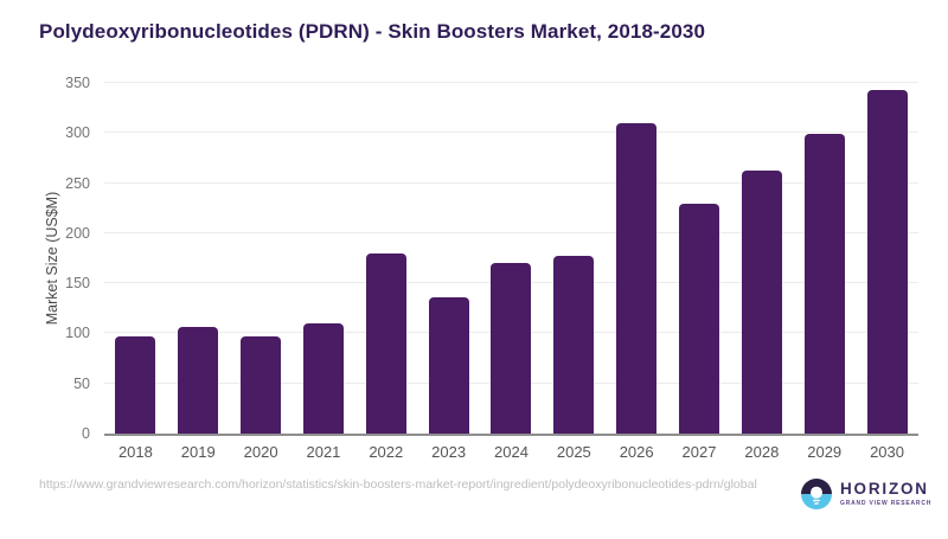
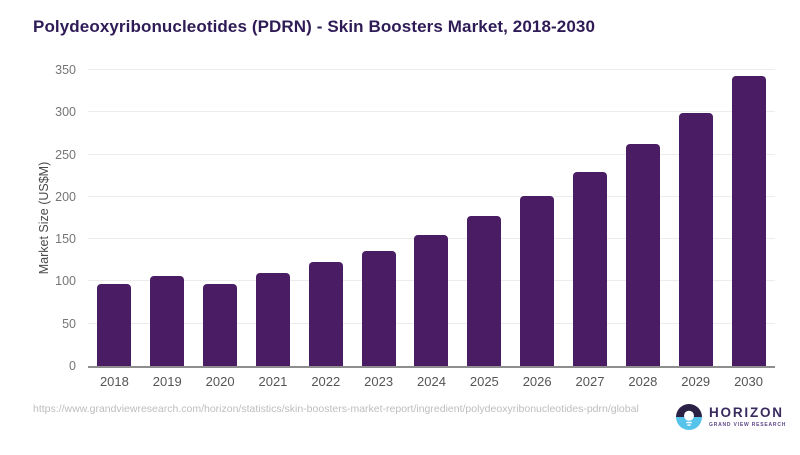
2022: 180 -> 120
2024: 170 -> 160
2026: 310 -> 200
